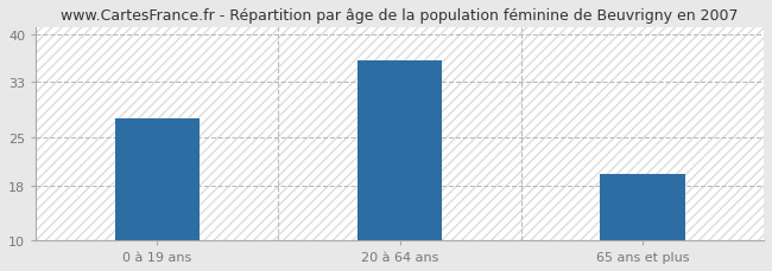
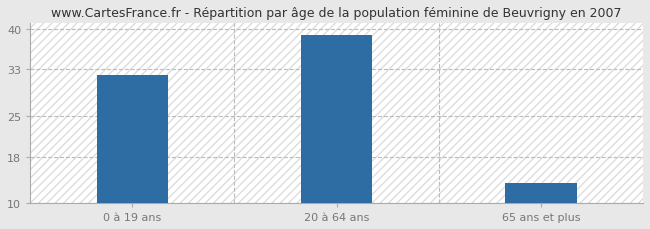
0 à 19 ans: 27.8 -> 32.0
20 à 64 ans: 36.2 -> 39.0
65 ans et plus: 19.6 -> 13.5
